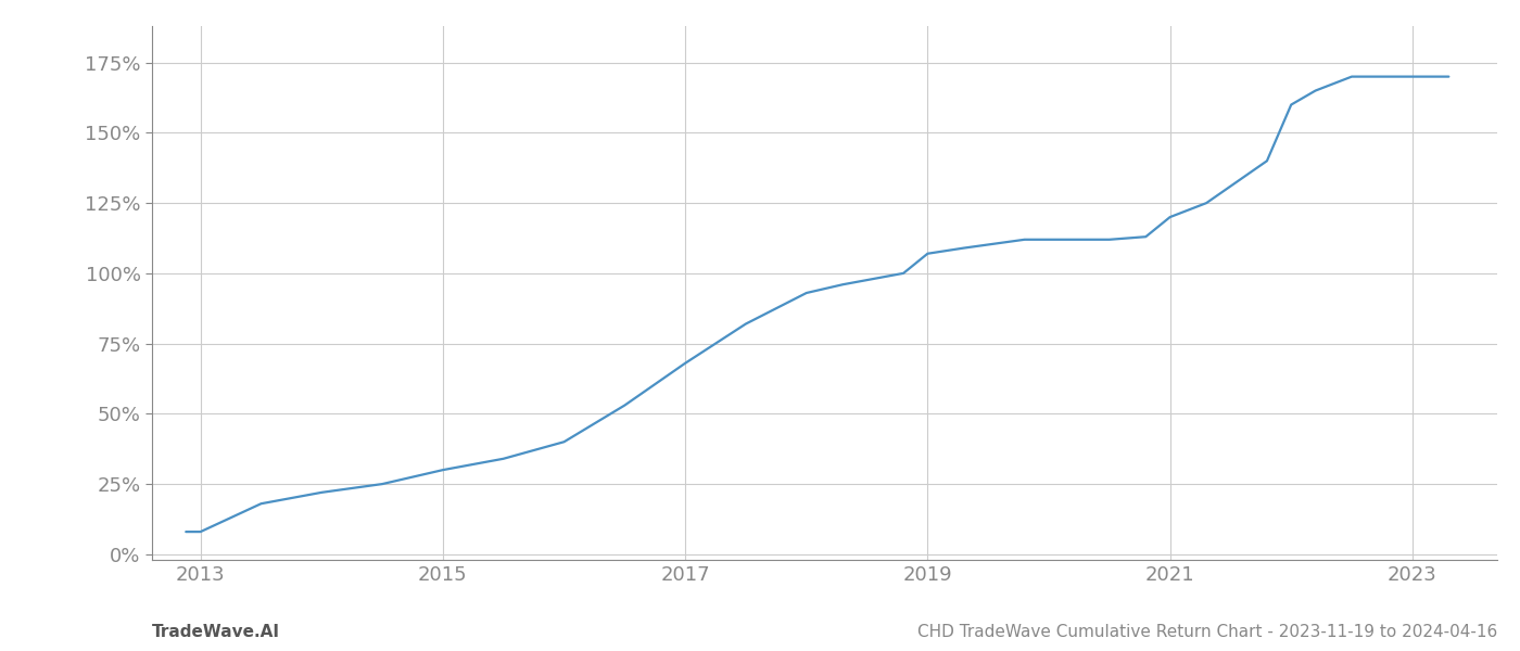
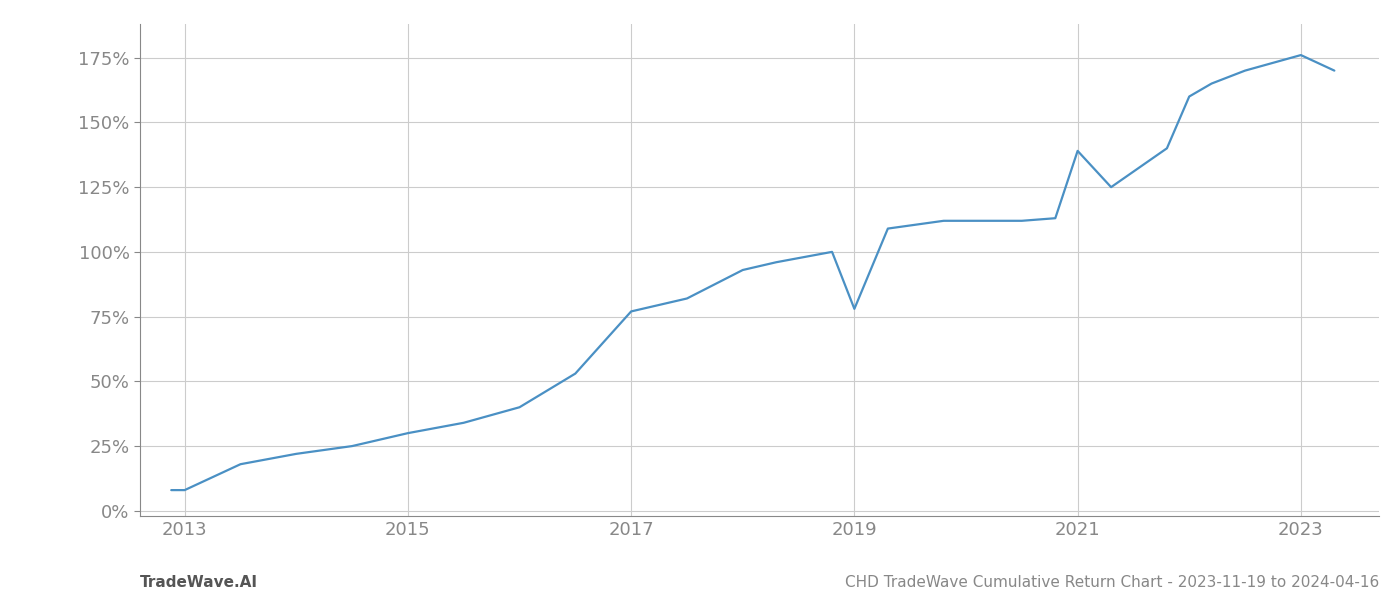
2017: 68% -> 77%
2019: 107% -> 78%
2021: 120% -> 139%
2023: 170% -> 176%
